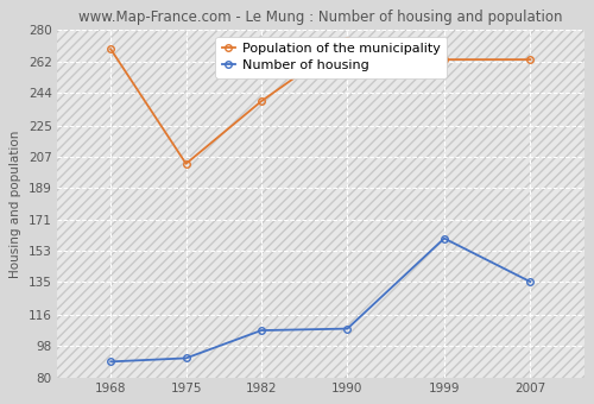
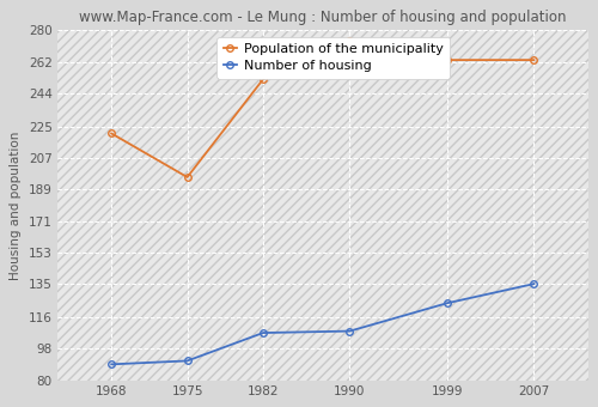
Population of the municipality/1968: 269 -> 221
Population of the municipality/1975: 203 -> 196
Population of the municipality/1982: 239 -> 252
Number of housing/1999: 160 -> 124
